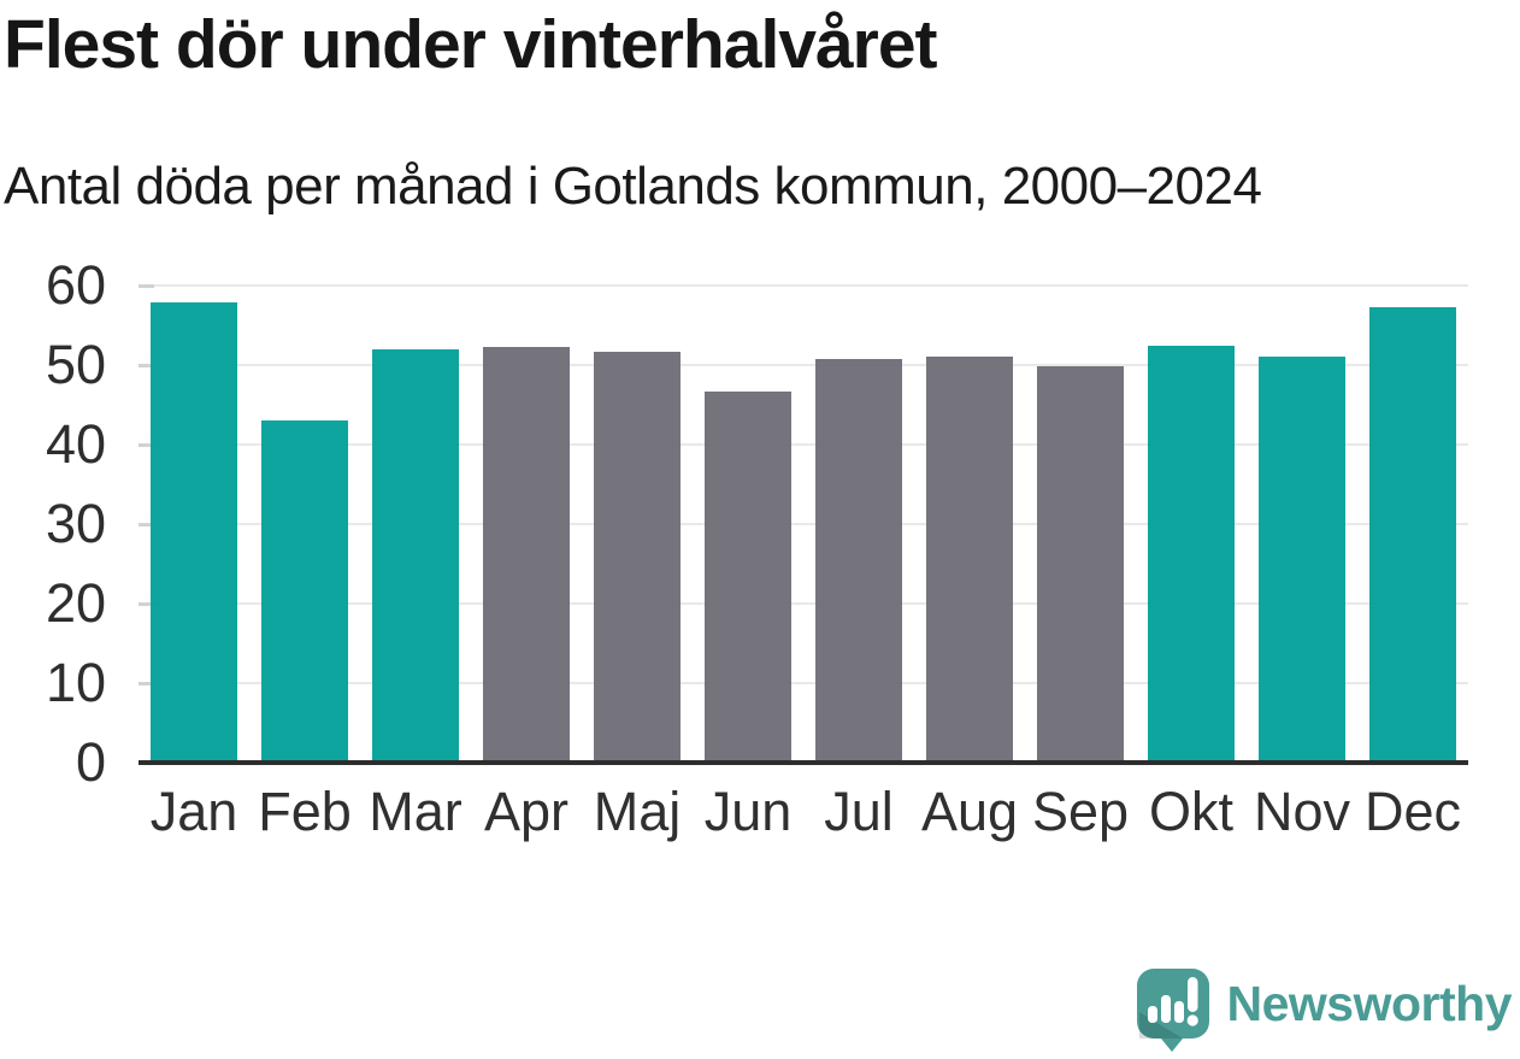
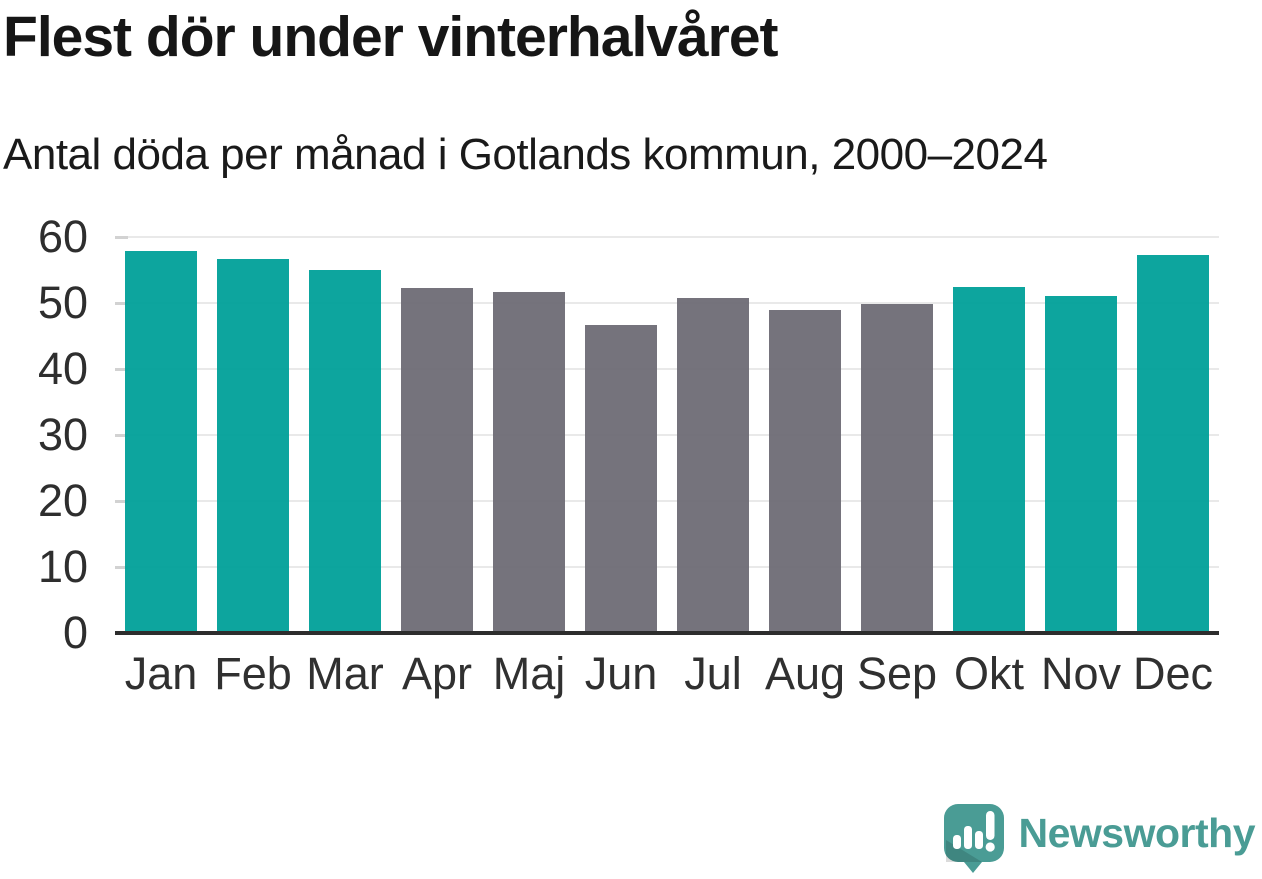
Feb: 43 -> 57
Mar: 52 -> 55
Aug: 51 -> 49
